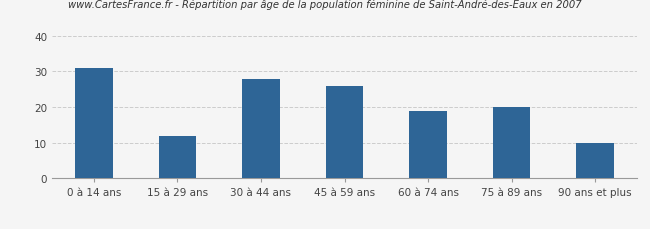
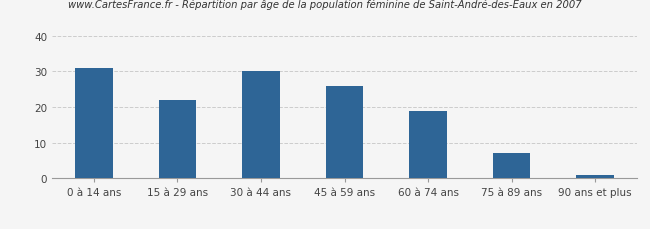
15 à 29 ans: 12 -> 22
30 à 44 ans: 28 -> 30
75 à 89 ans: 20 -> 7
90 ans et plus: 10 -> 1
